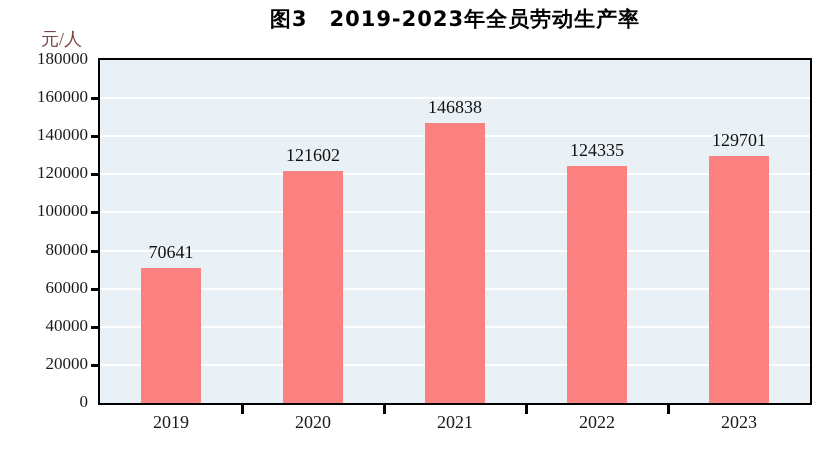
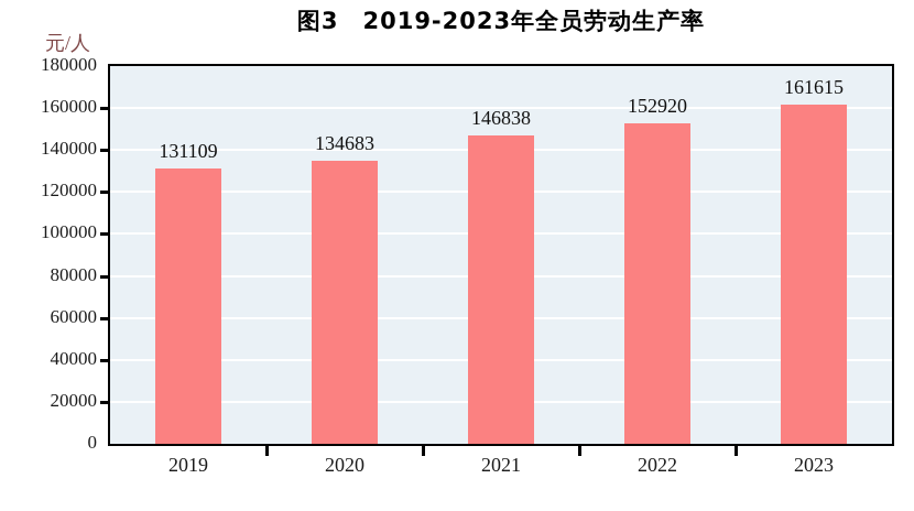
2019: 70641 -> 131109
2020: 121602 -> 134683
2022: 124335 -> 152920
2023: 129701 -> 161615
